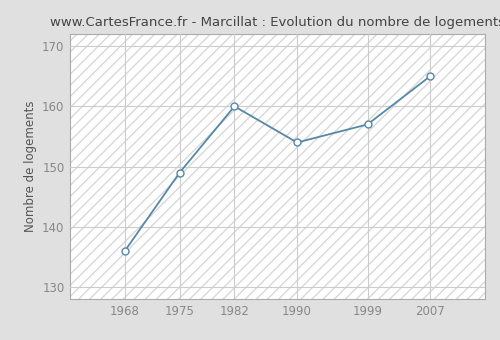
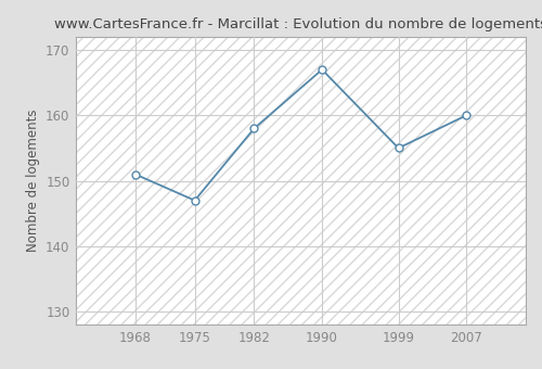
1968: 136 -> 151
1975: 149 -> 147
1982: 160 -> 158
1990: 154 -> 167
1999: 157 -> 155
2007: 165 -> 160
